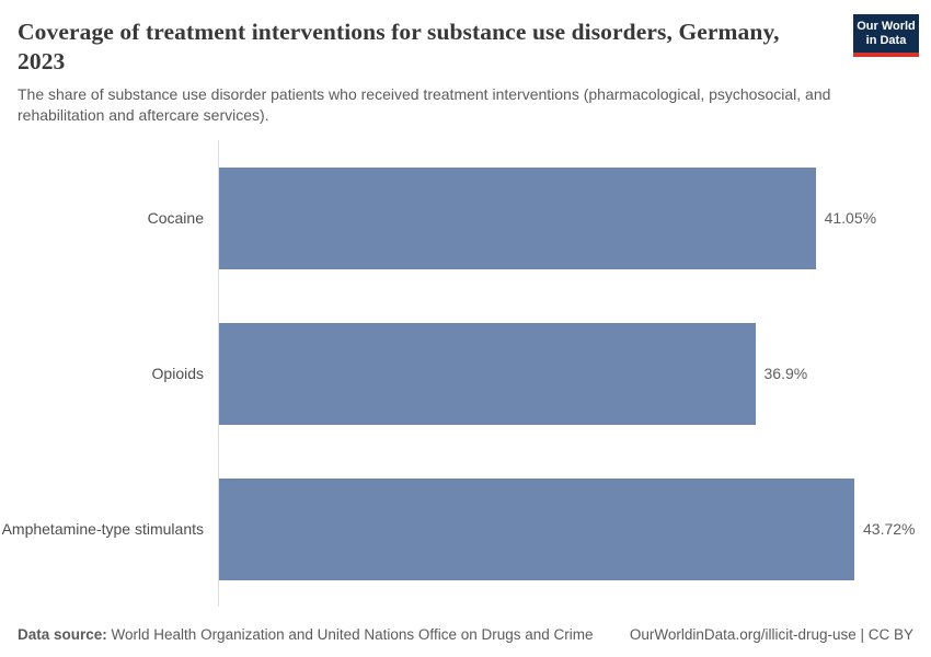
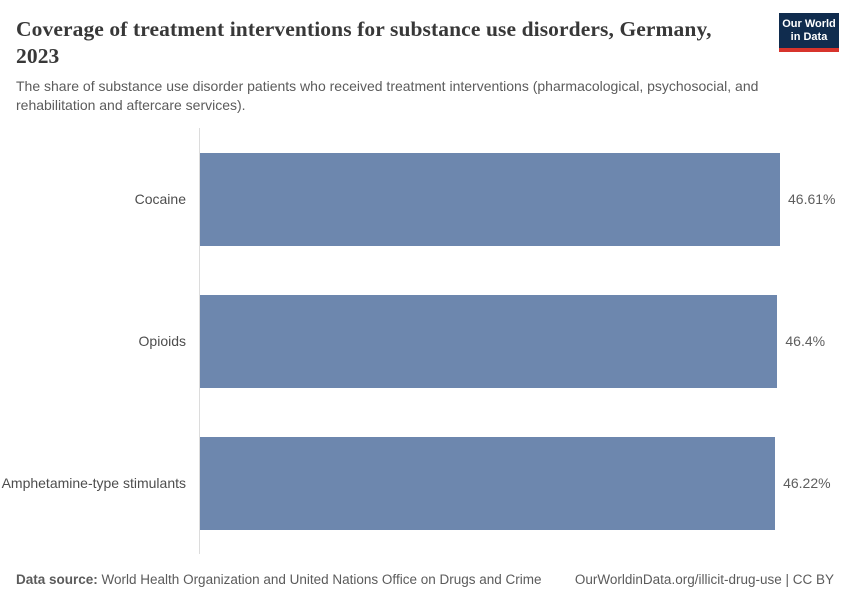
Cocaine: 41.05% -> 46.61%
Opioids: 36.9% -> 46.4%
Amphetamine-type stimulants: 43.72% -> 46.22%
